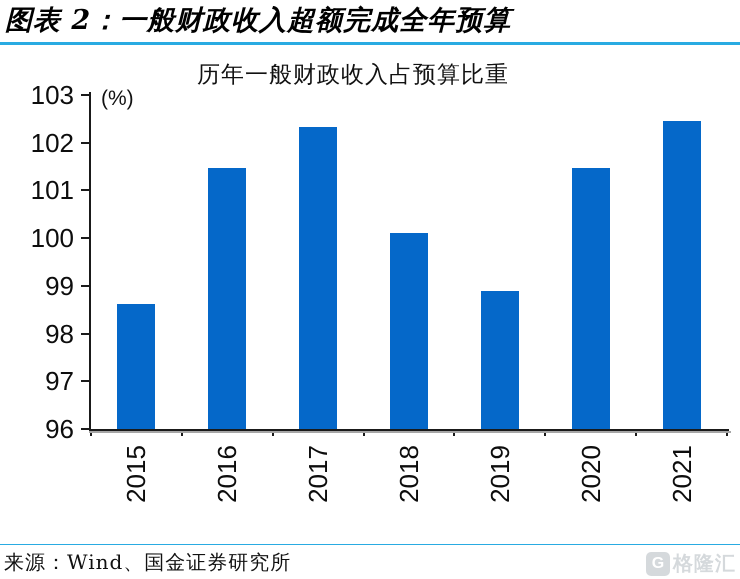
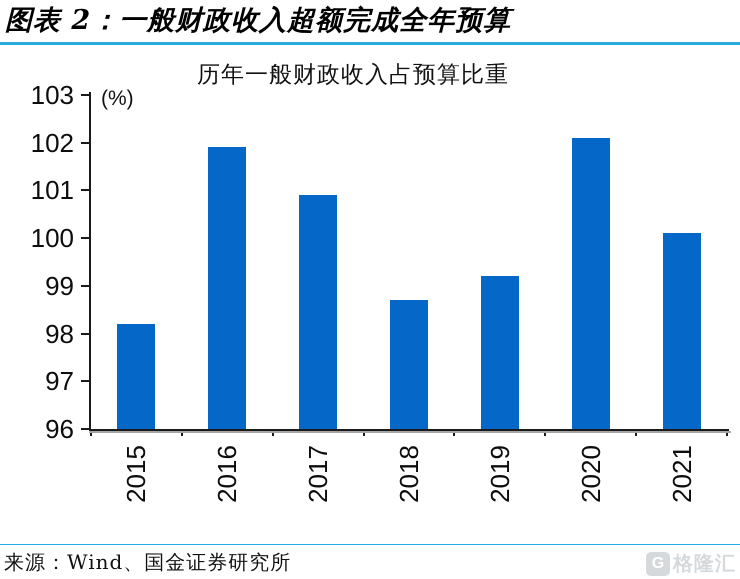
2015: 98.6 -> 98.2
2016: 101.5 -> 101.9
2017: 102.3 -> 100.9
2018: 100.1 -> 98.7
2019: 98.9 -> 99.2
2020: 101.5 -> 102.1
2021: 102.5 -> 100.1
